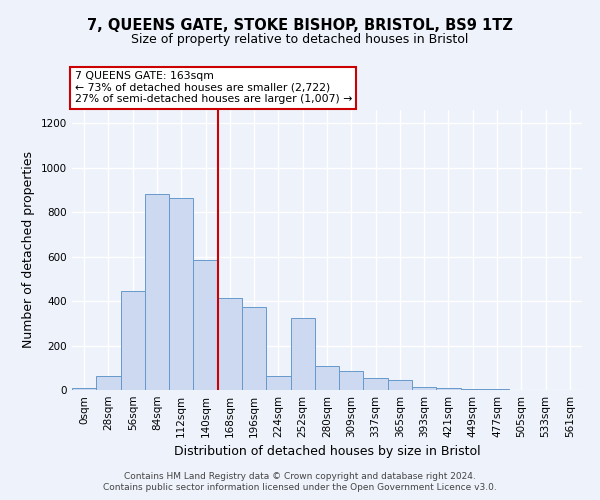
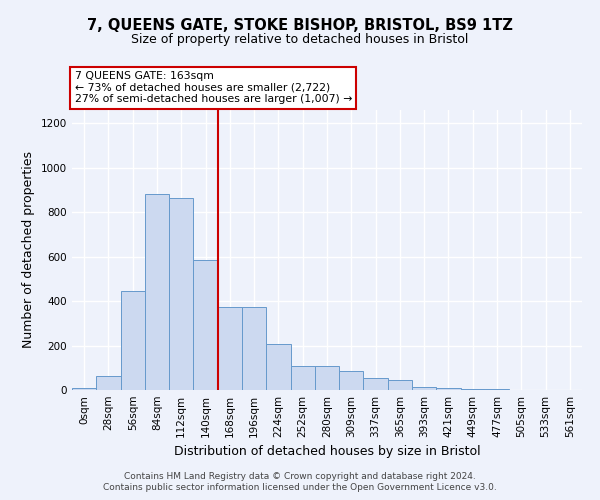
168sqm: 415 -> 375
224sqm: 65 -> 205
252sqm: 325 -> 110
